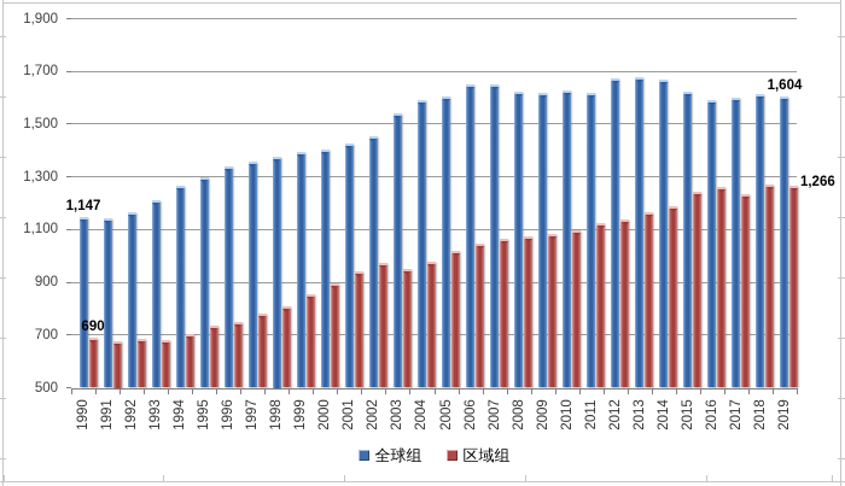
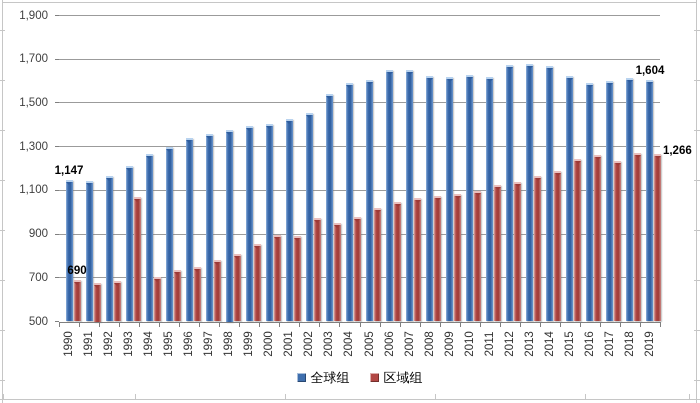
区域组/1993: 680 -> 1070
区域组/2001: 940 -> 890
